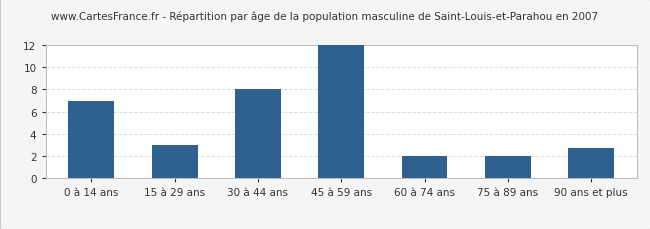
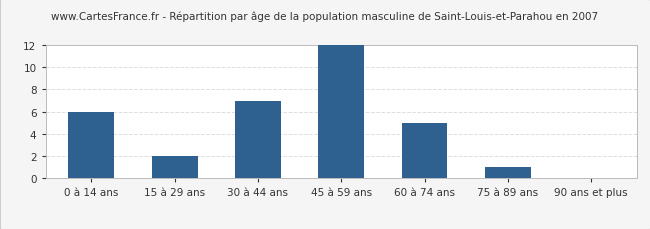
0 à 14 ans: 7.0 -> 6.0
15 à 29 ans: 3.0 -> 2.0
30 à 44 ans: 8.0 -> 7.0
60 à 74 ans: 2.0 -> 5.0
75 à 89 ans: 2.0 -> 1.0
90 ans et plus: 2.7 -> 0.1
